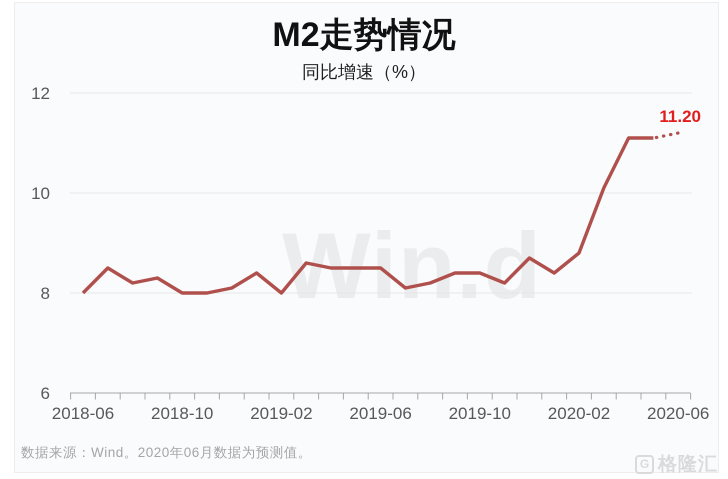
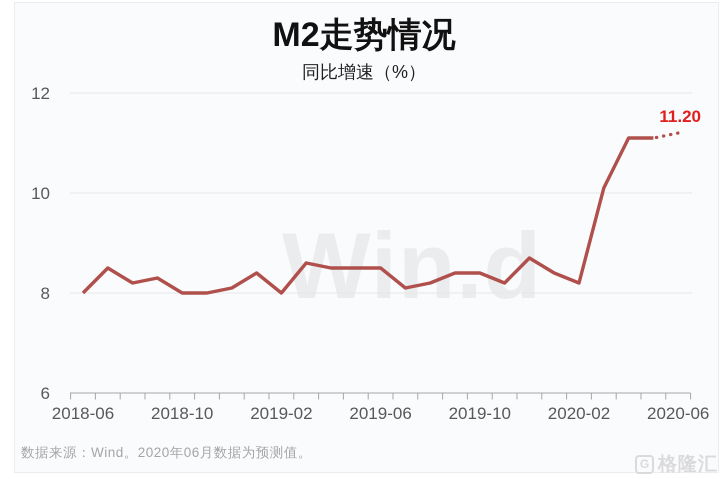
2020-02: 8.8 -> 8.2
